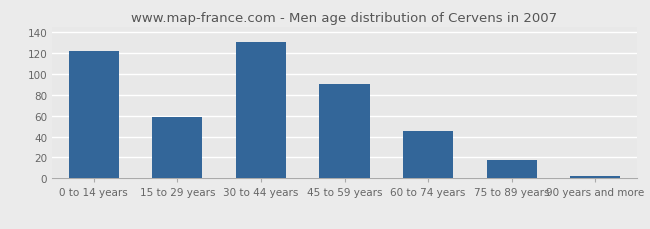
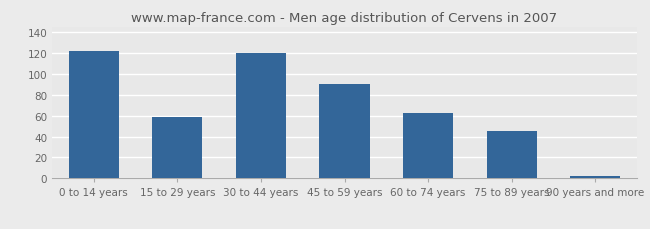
30 to 44 years: 130 -> 120
60 to 74 years: 45 -> 62
75 to 89 years: 18 -> 45
